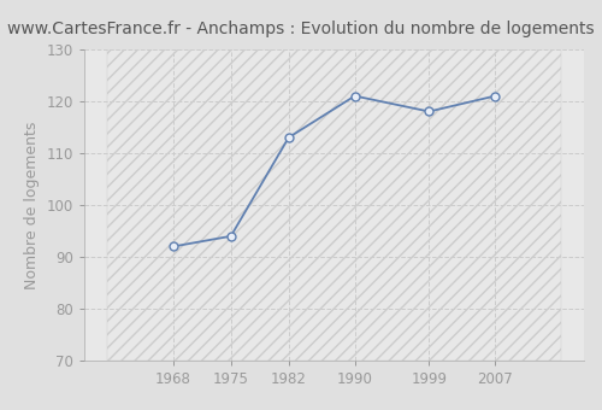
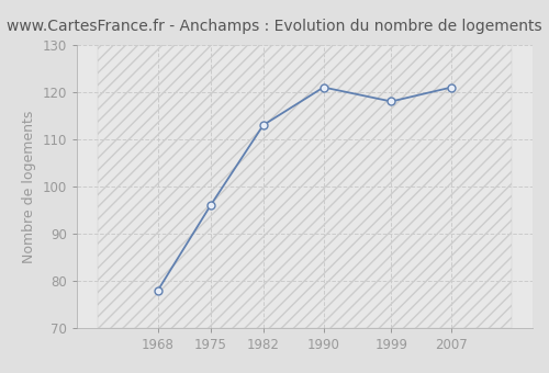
1968: 92 -> 78
1975: 94 -> 96
